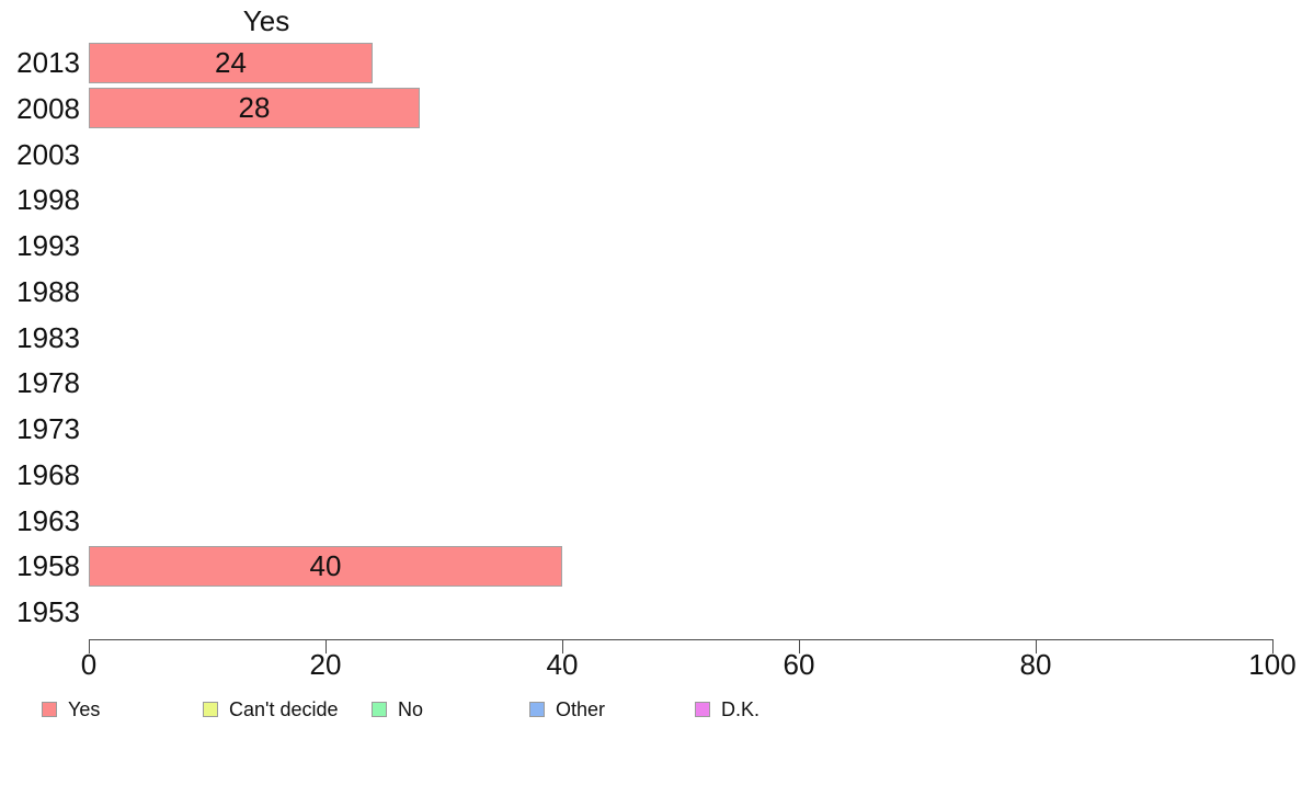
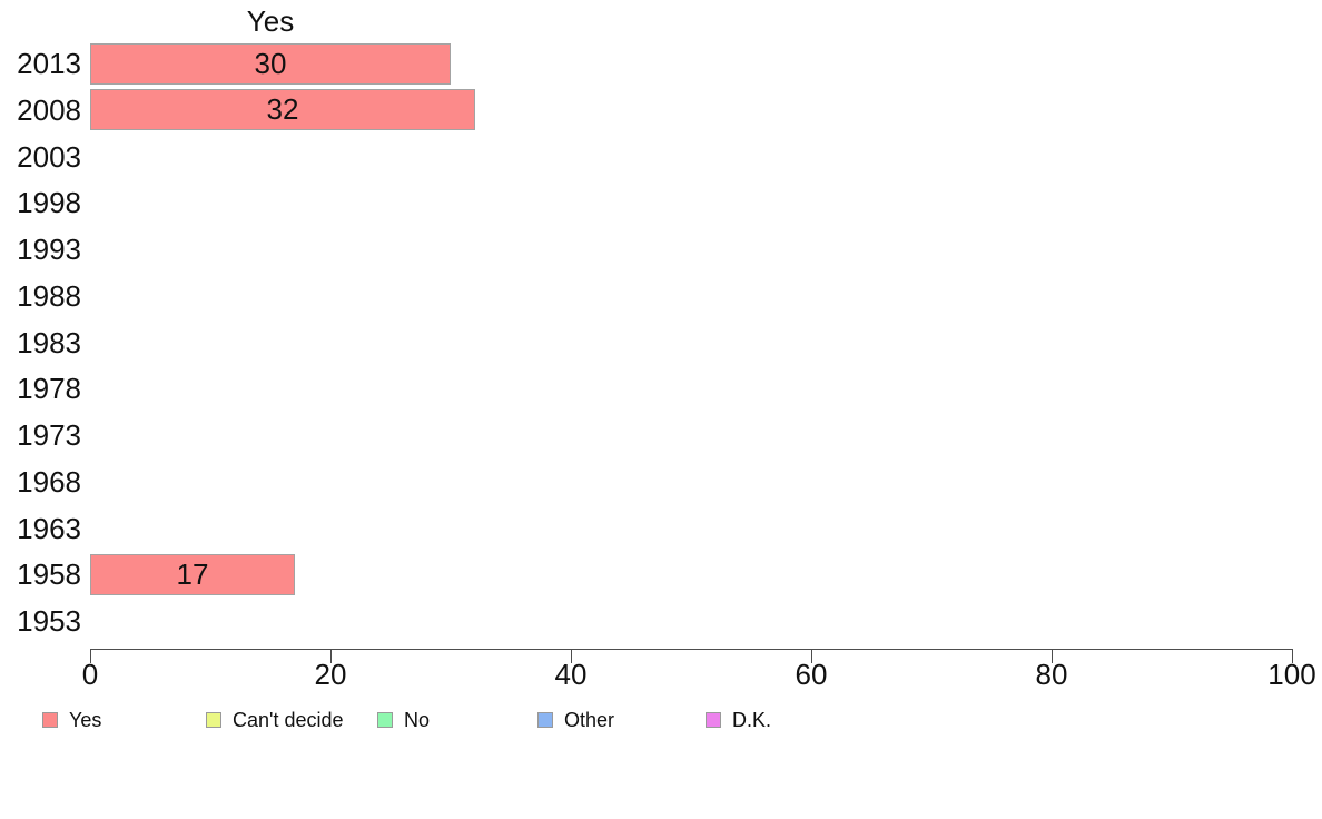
2013: 24 -> 30
2008: 28 -> 32
1958: 40 -> 17
